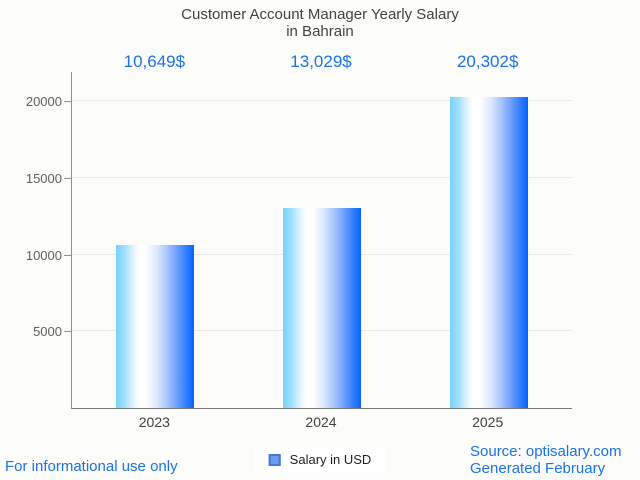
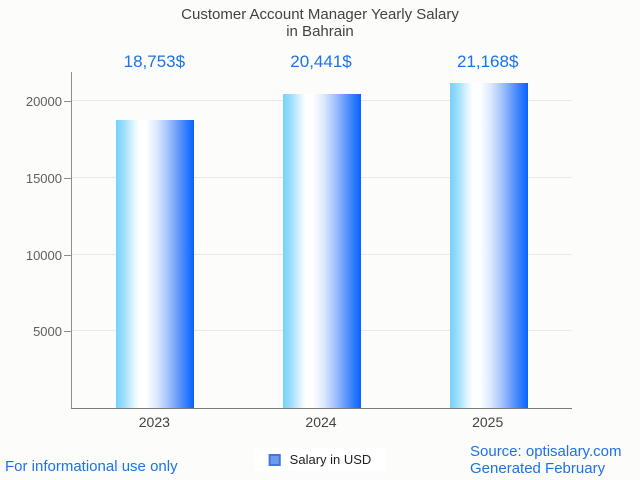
2023: 10,649 -> 18,753
2024: 13,029 -> 20,441
2025: 20,302 -> 21,168
